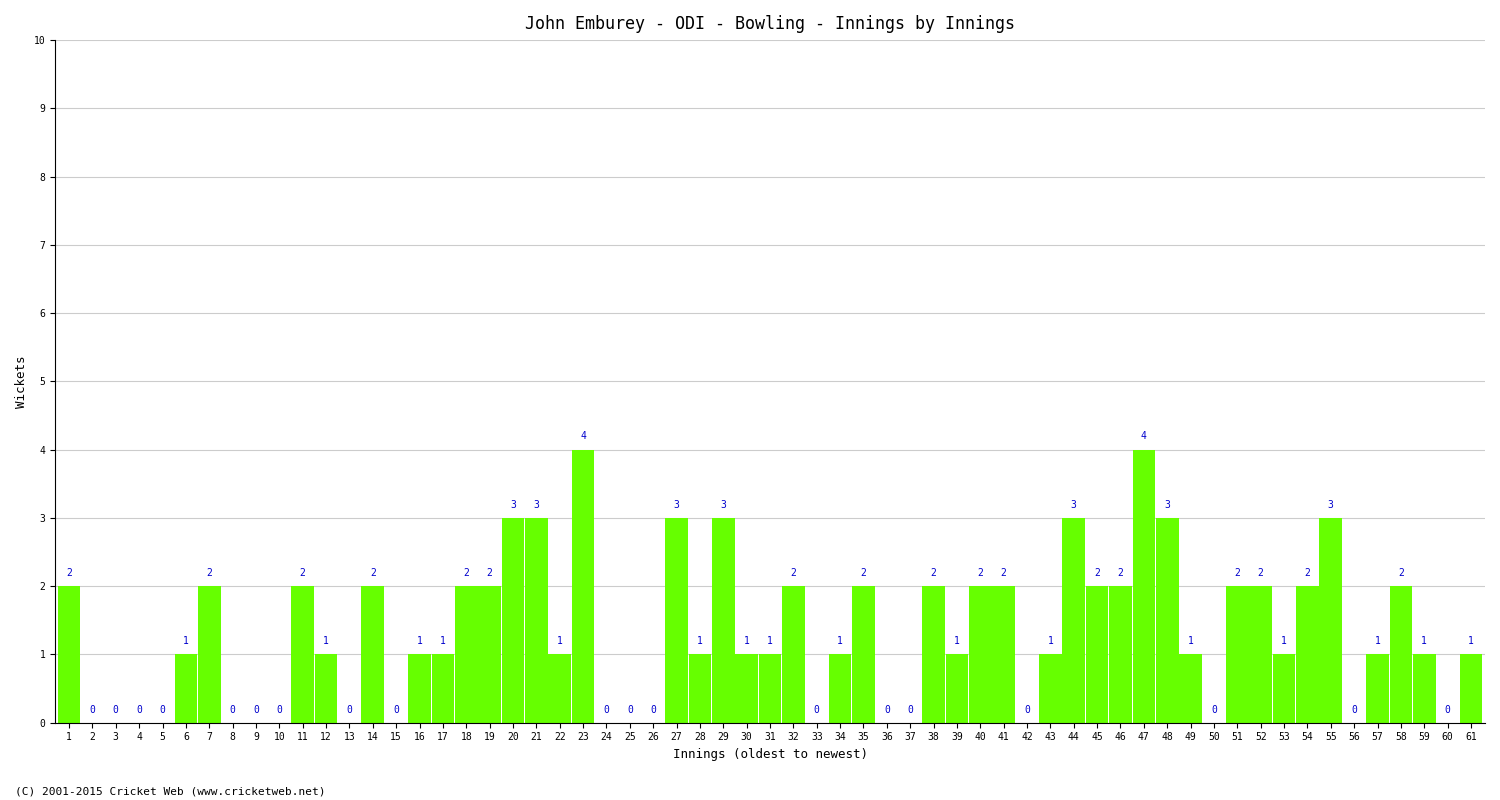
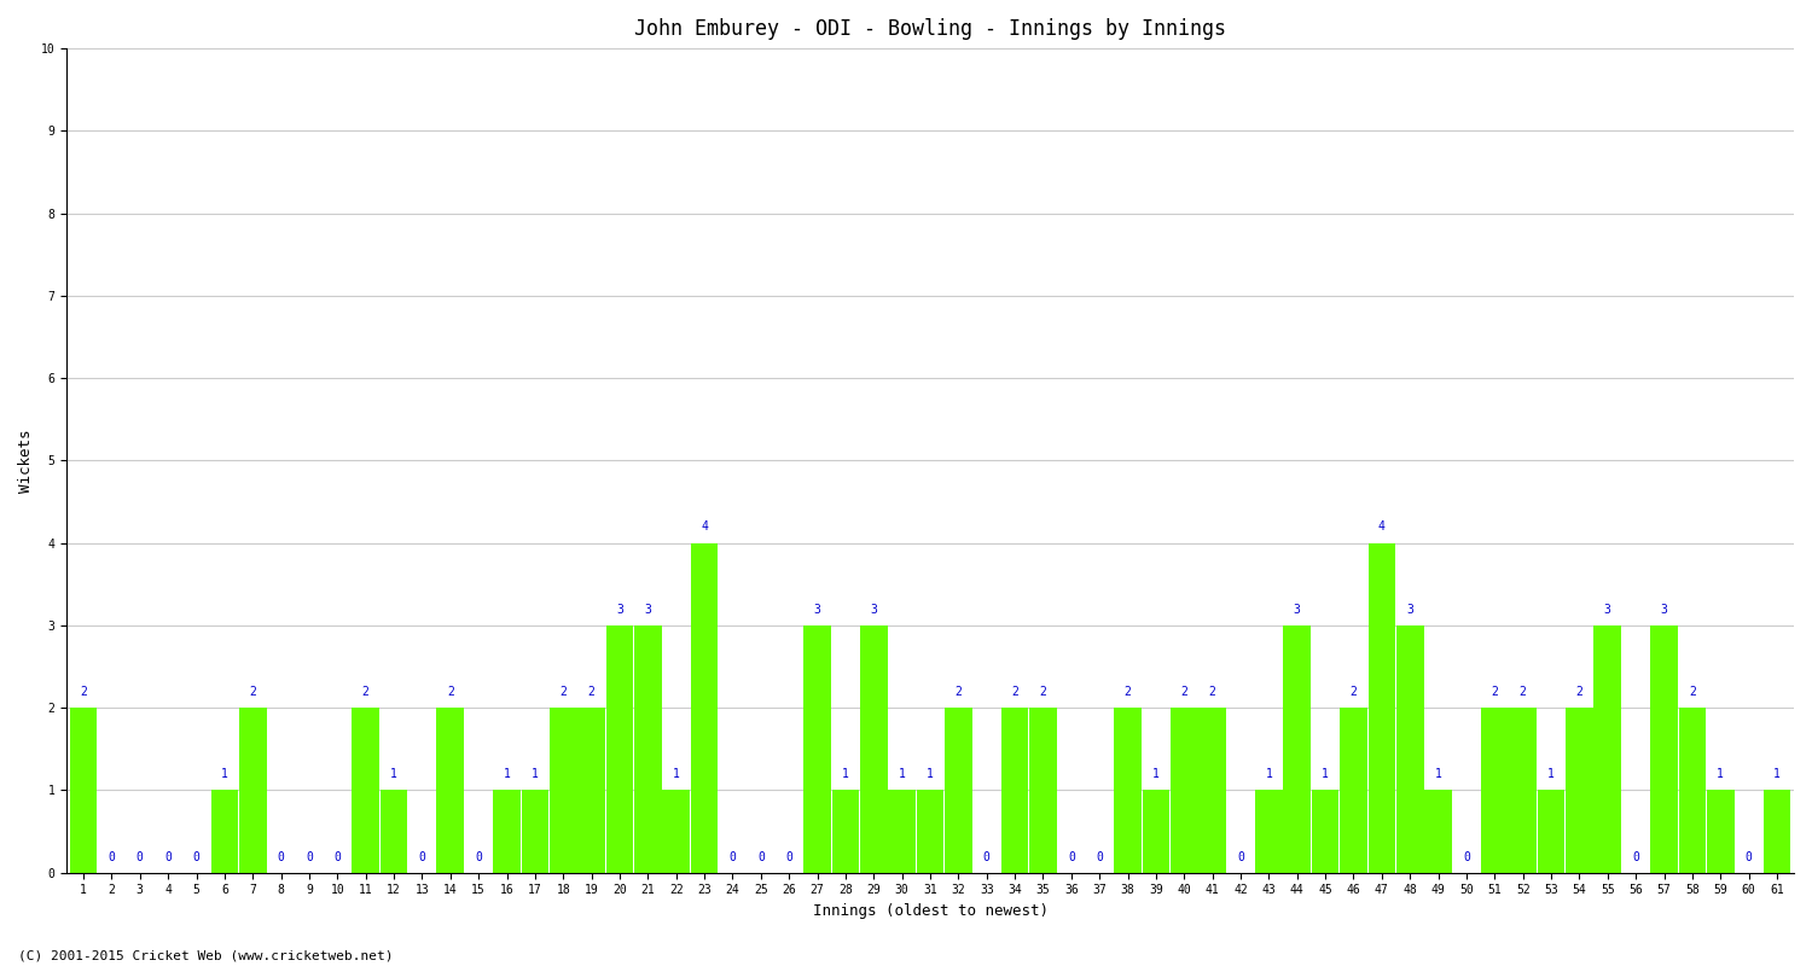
34: 1 -> 2
45: 2 -> 1
57: 1 -> 3
